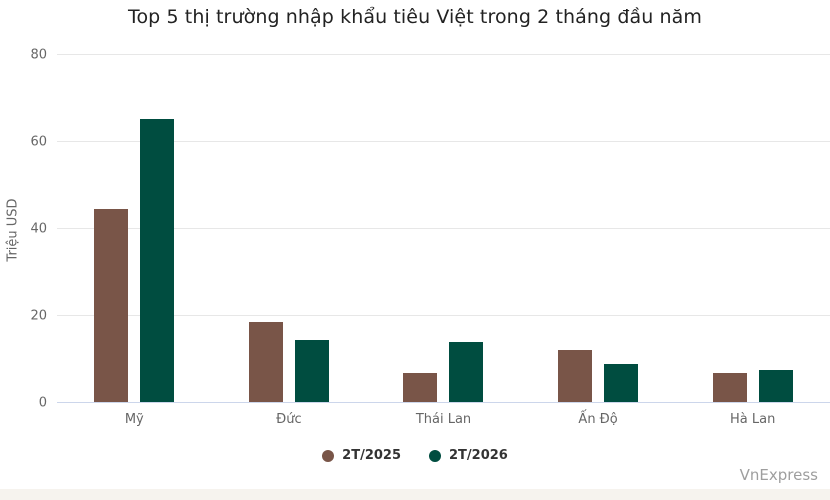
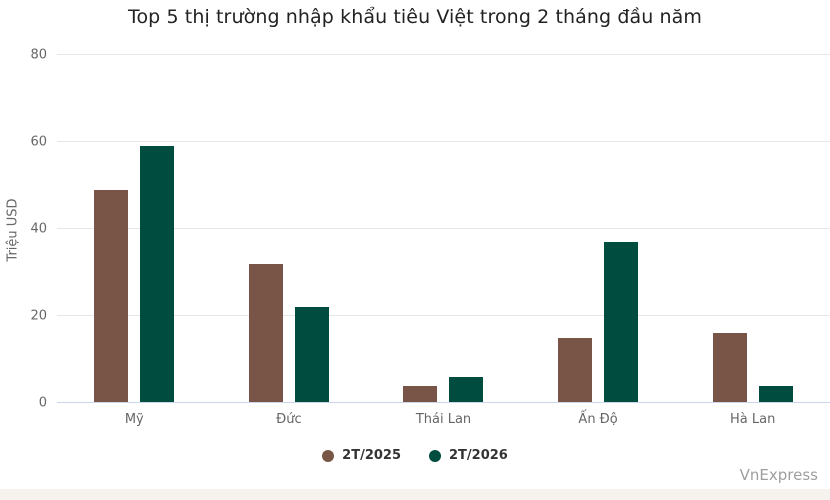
2T/2025/Mỹ: 44 -> 49
2T/2026/Mỹ: 65 -> 59
2T/2025/Đức: 19 -> 32
2T/2026/Đức: 14 -> 22
2T/2025/Thái Lan: 7 -> 4
2T/2026/Thái Lan: 14 -> 6
2T/2025/Ấn Độ: 12 -> 15
2T/2026/Ấn Độ: 9 -> 37
2T/2025/Hà Lan: 7 -> 16
2T/2026/Hà Lan: 8 -> 4
